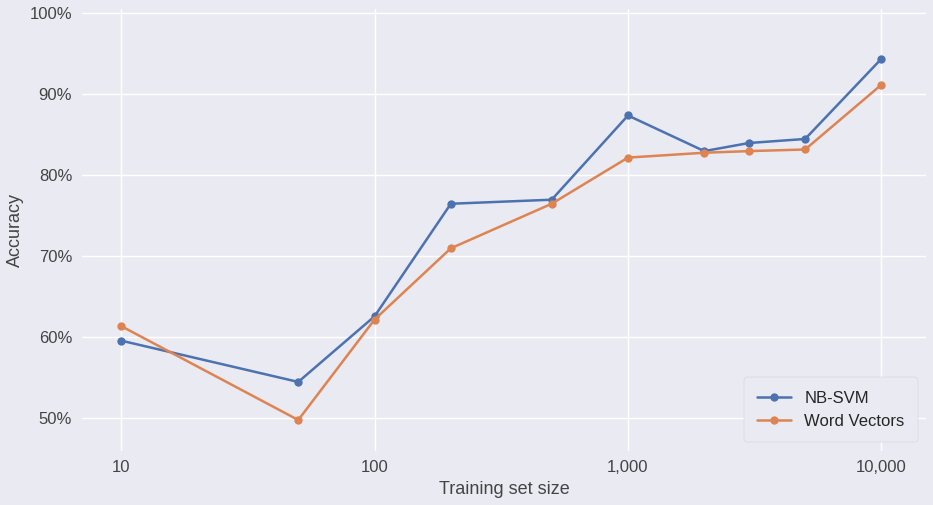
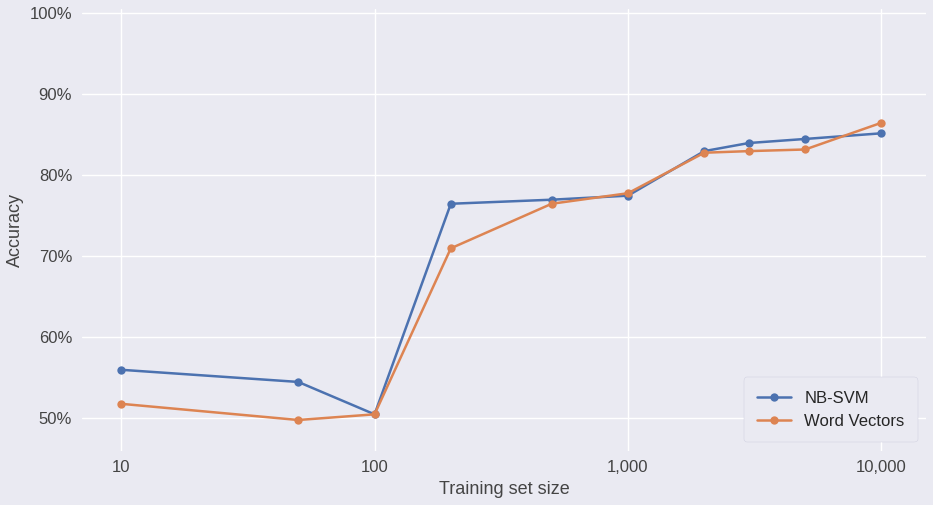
NB-SVM/10: 59.6% -> 56.0%
Word Vectors/10: 61.4% -> 51.8%
NB-SVM/100: 62.6% -> 50.5%
Word Vectors/100: 62.2% -> 50.5%
NB-SVM/1,000: 87.4% -> 77.5%
Word Vectors/1,000: 82.2% -> 77.8%
NB-SVM/10,000: 94.4% -> 85.2%
Word Vectors/10,000: 91.2% -> 86.5%
